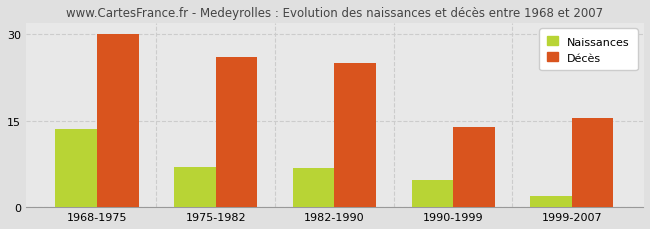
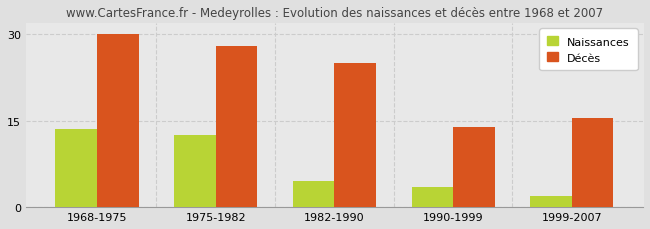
Naissances/1975-1982: 7.0 -> 12.5
Décès/1975-1982: 26.0 -> 28.0
Naissances/1982-1990: 6.8 -> 4.5
Naissances/1990-1999: 4.8 -> 3.5
